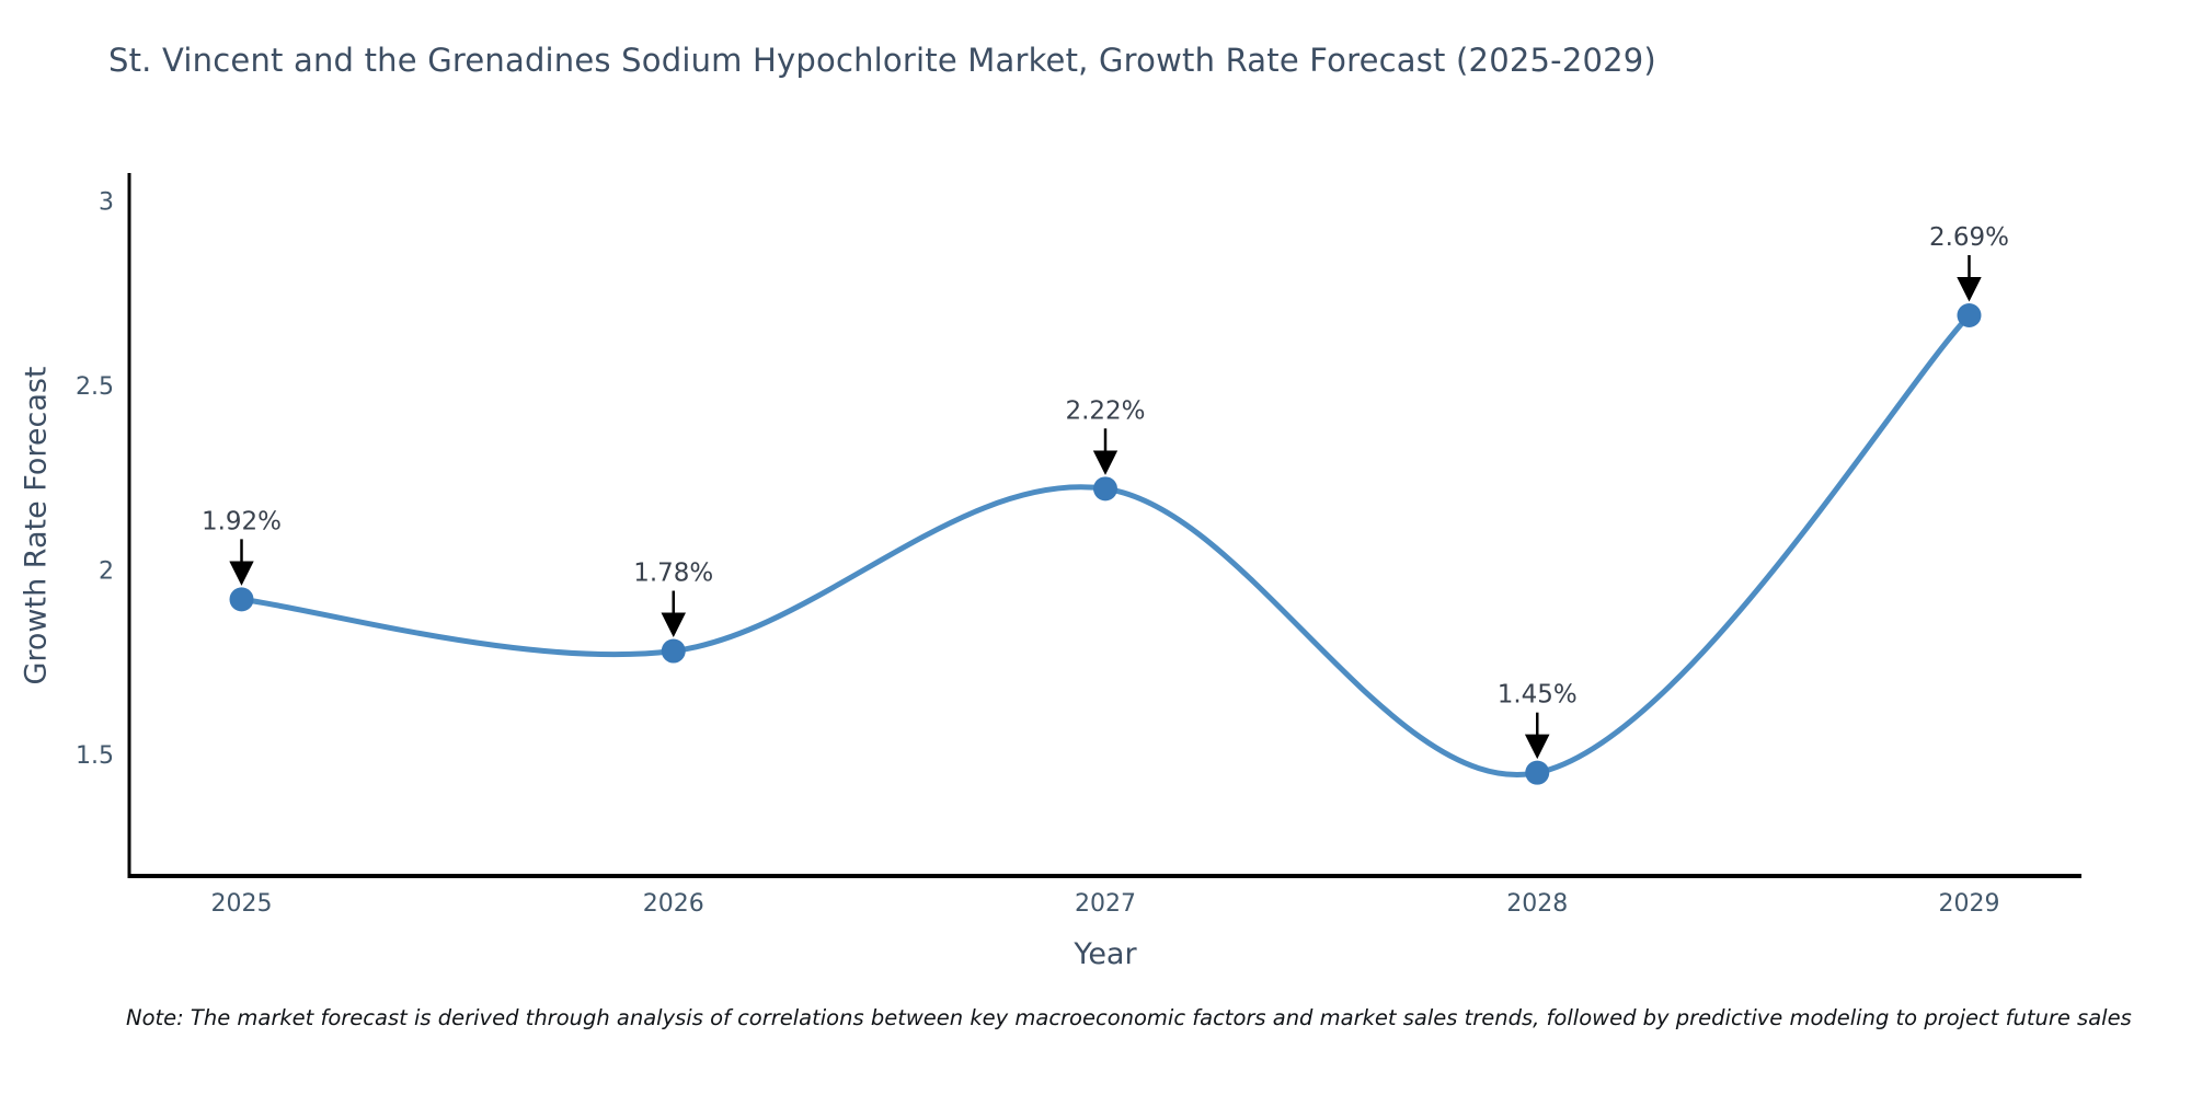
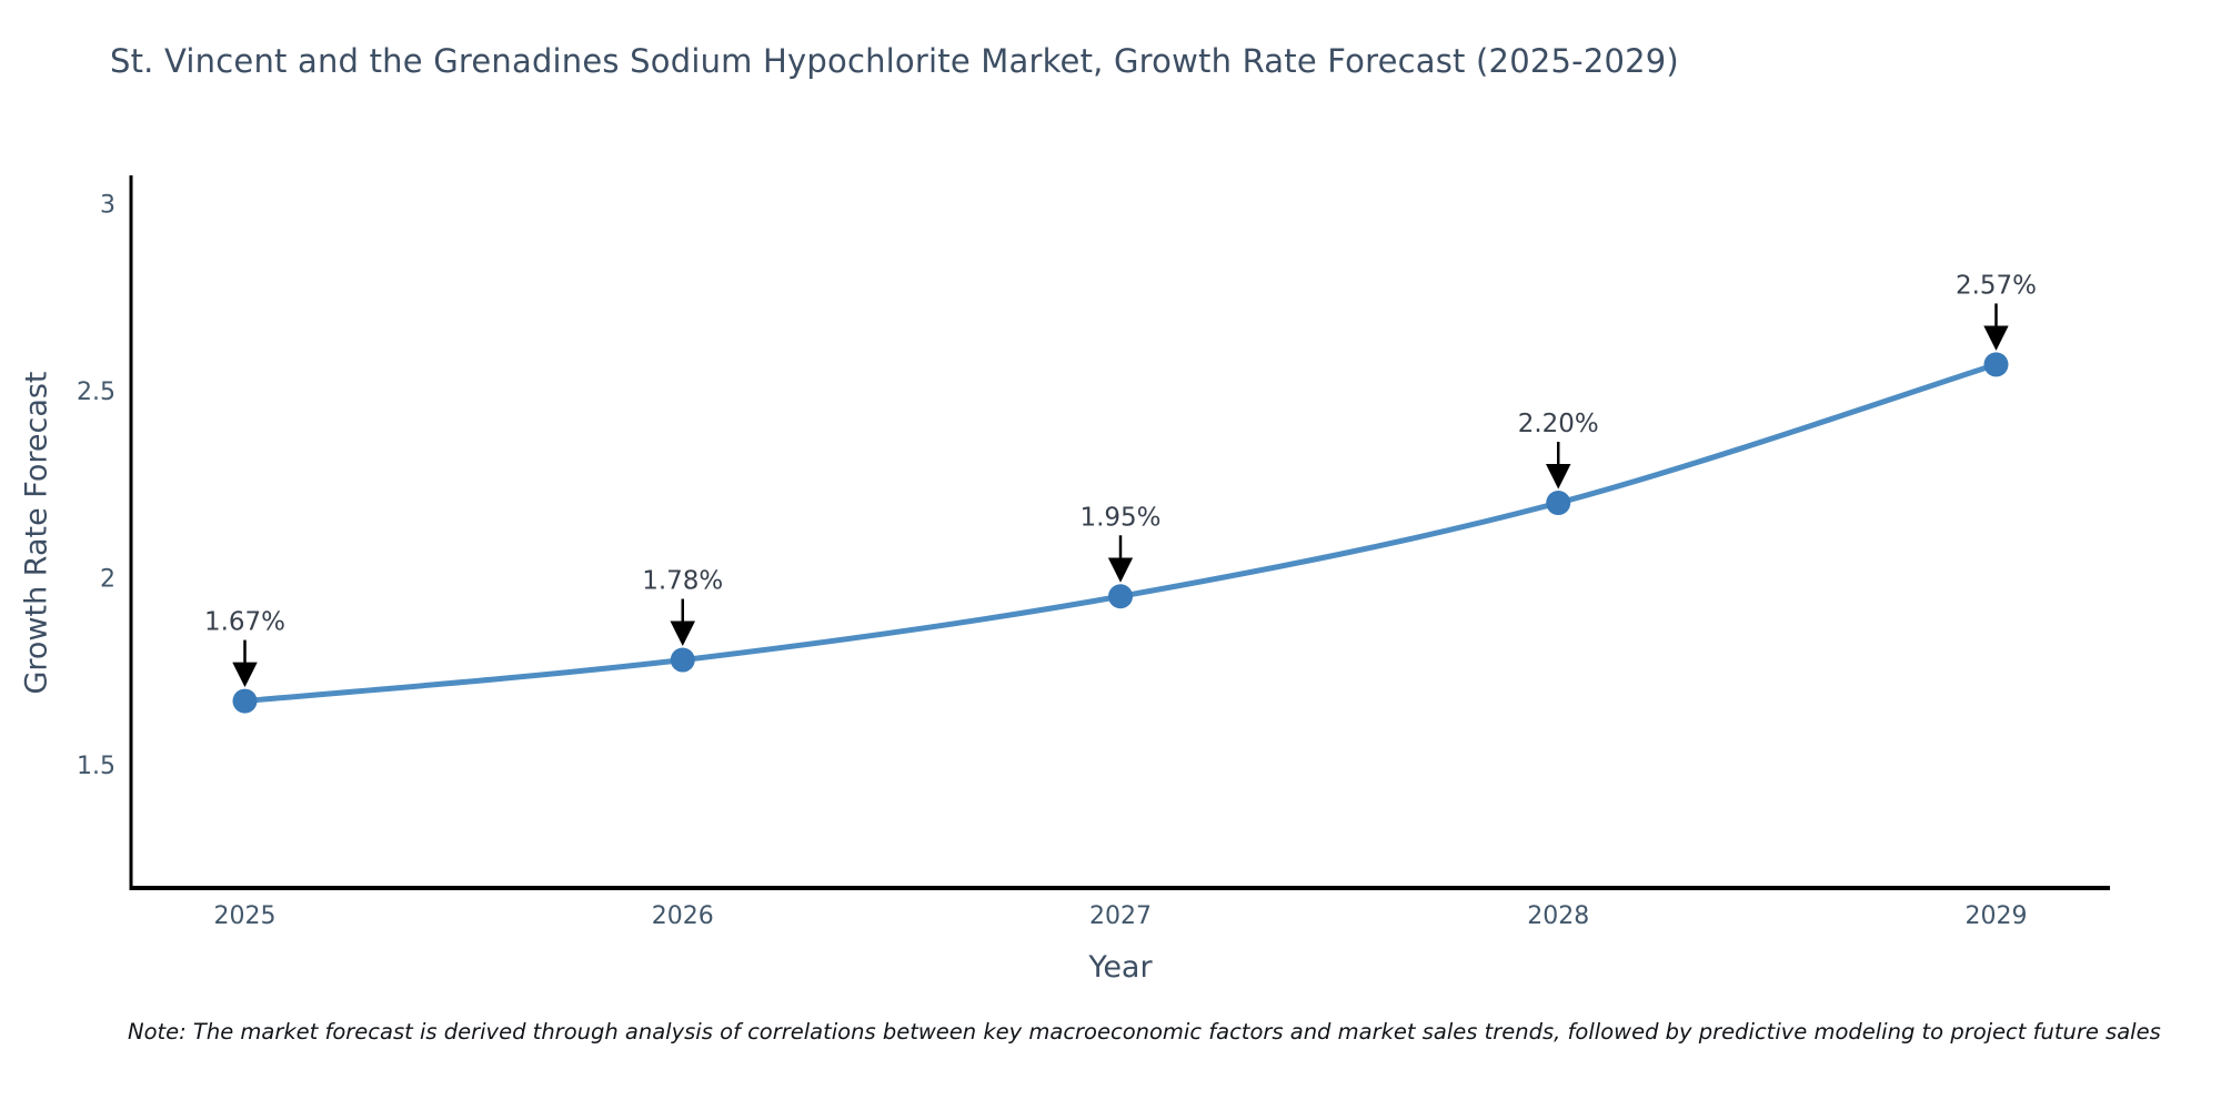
2025: 1.92% -> 1.67%
2027: 2.22% -> 1.95%
2028: 1.45% -> 2.20%
2029: 2.69% -> 2.57%
